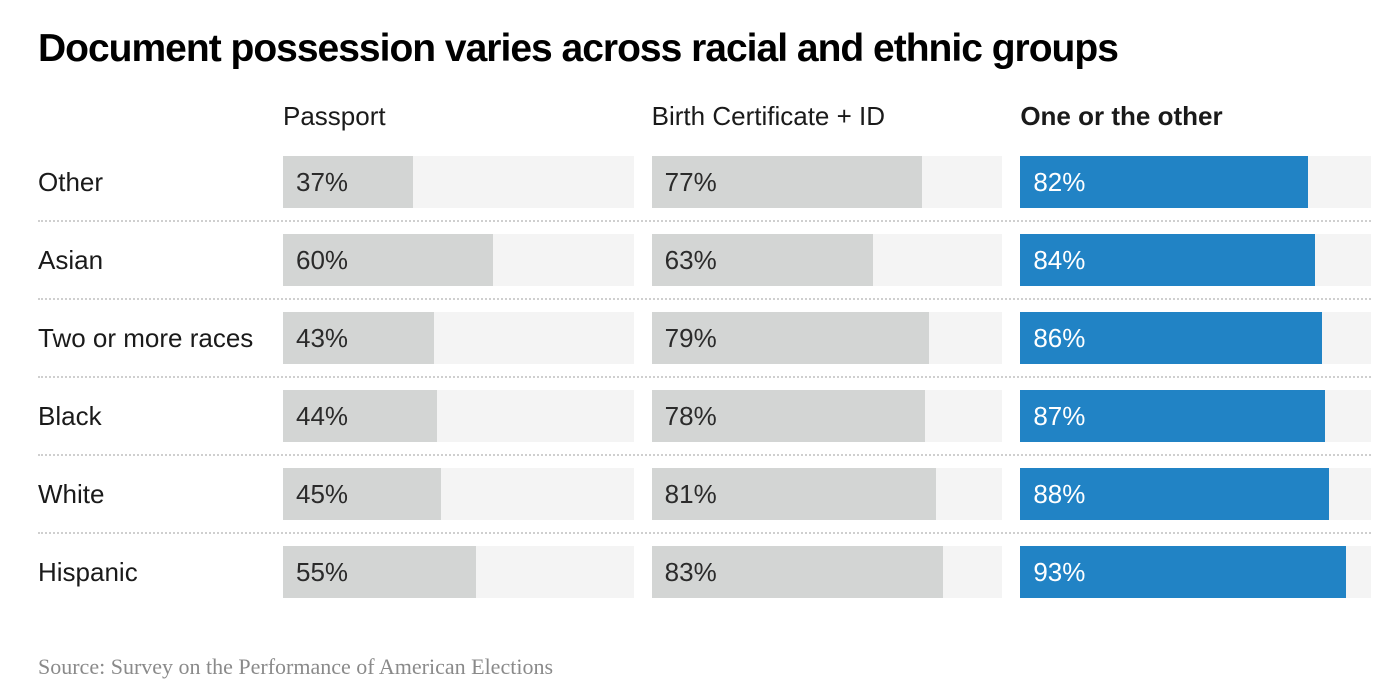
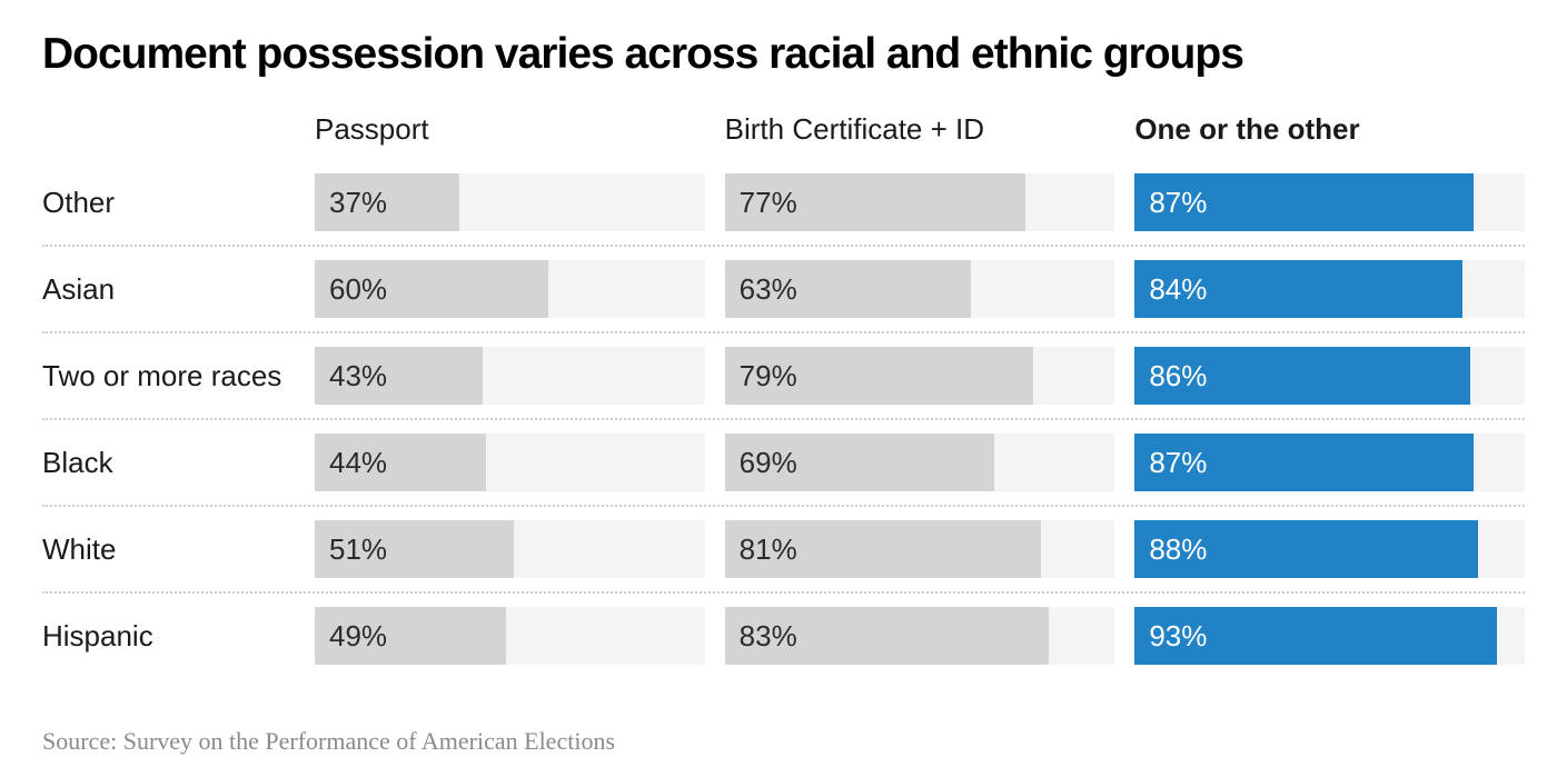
One or the other/Other: 82% -> 87%
Birth Certificate + ID/Black: 78% -> 69%
Passport/White: 45% -> 51%
Passport/Hispanic: 55% -> 49%
